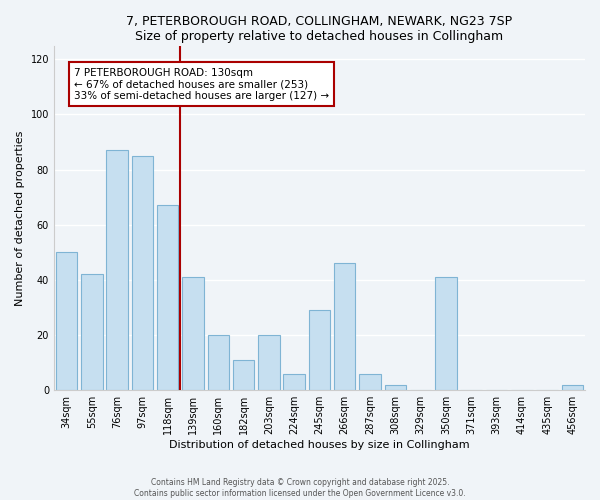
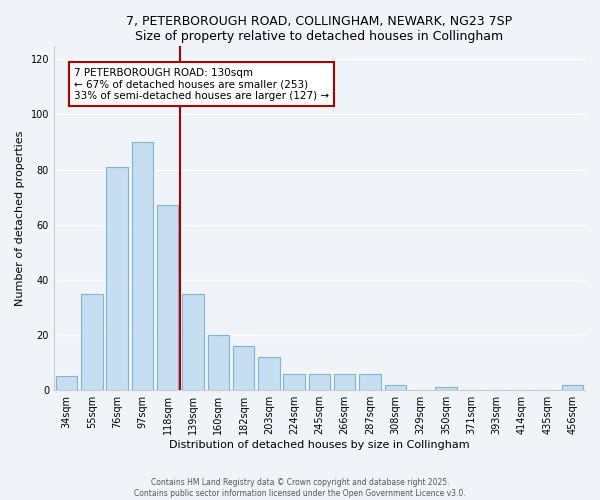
34sqm: 50 -> 5
55sqm: 42 -> 35
76sqm: 87 -> 81
97sqm: 85 -> 90
139sqm: 41 -> 35
182sqm: 11 -> 16
203sqm: 20 -> 12
245sqm: 29 -> 6
266sqm: 46 -> 6
350sqm: 41 -> 1
